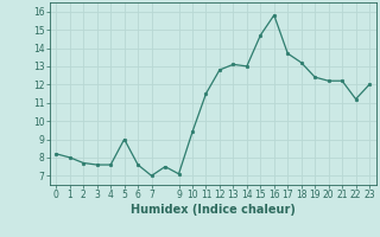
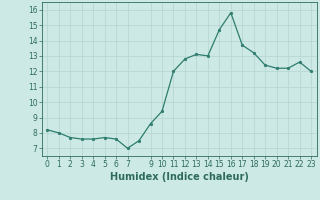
5: 9.0 -> 7.7
9: 7.1 -> 8.6
11: 11.5 -> 12.0
22: 11.2 -> 12.6
